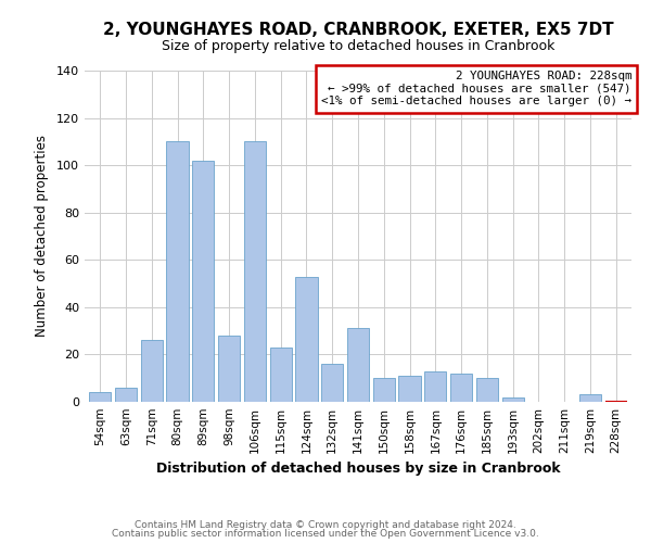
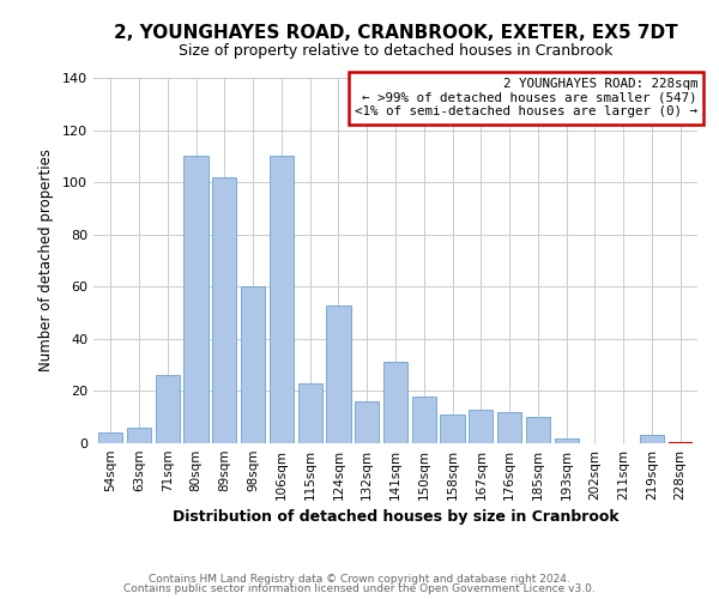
98sqm: 28 -> 60
150sqm: 10 -> 18
